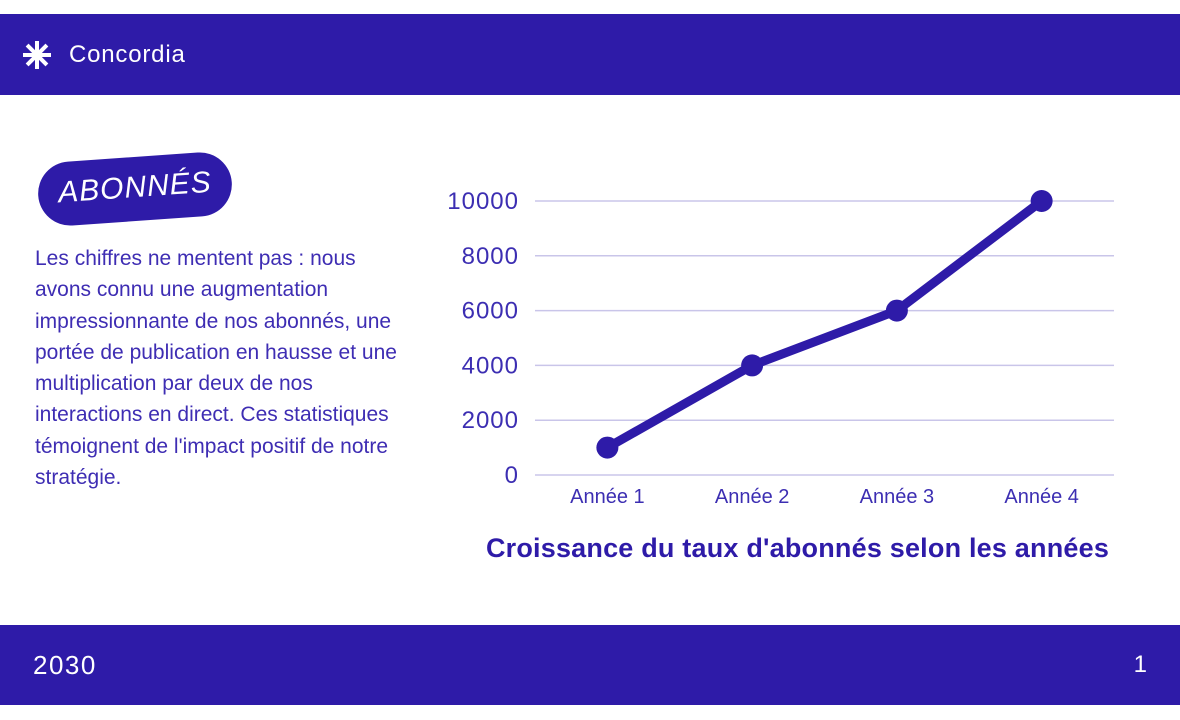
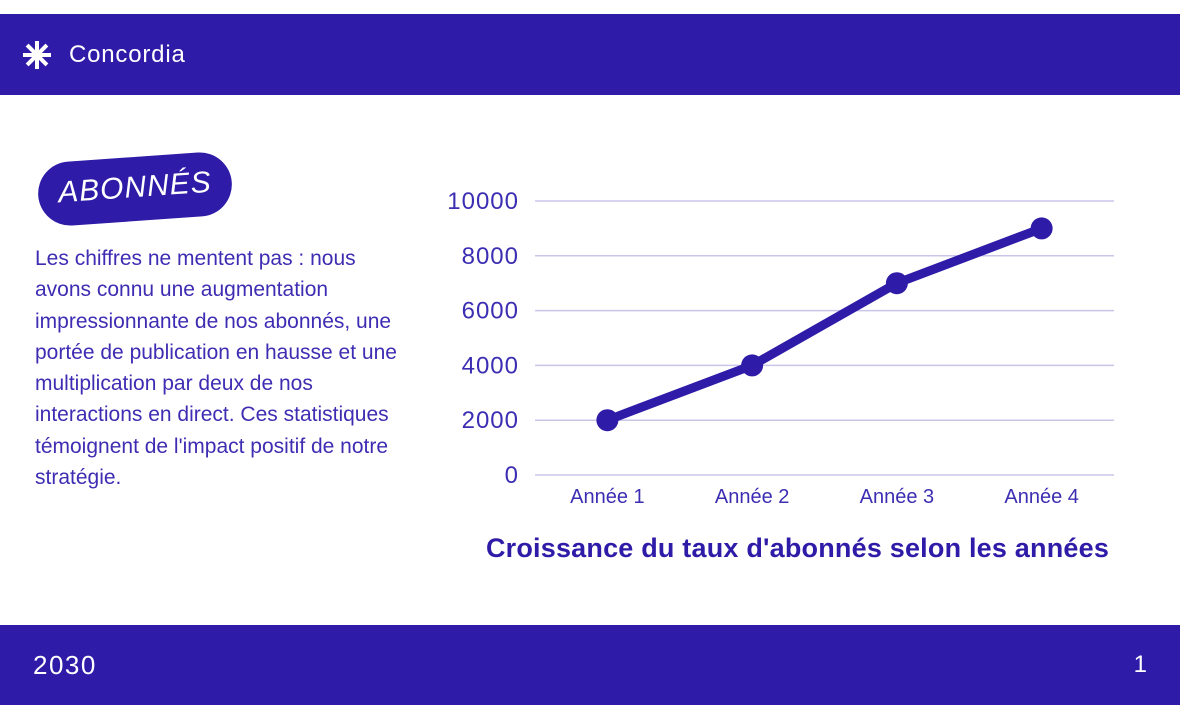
Année 1: 1000 -> 2000
Année 3: 6000 -> 7000
Année 4: 10000 -> 9000
